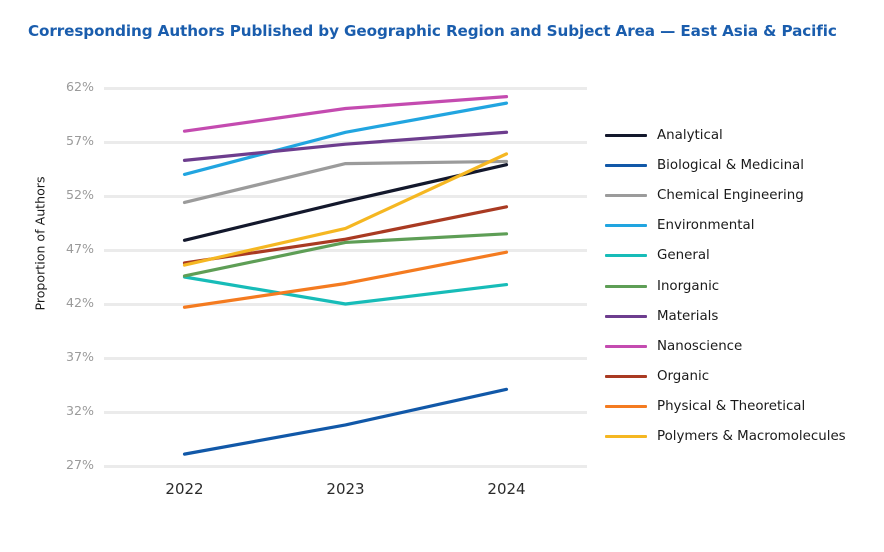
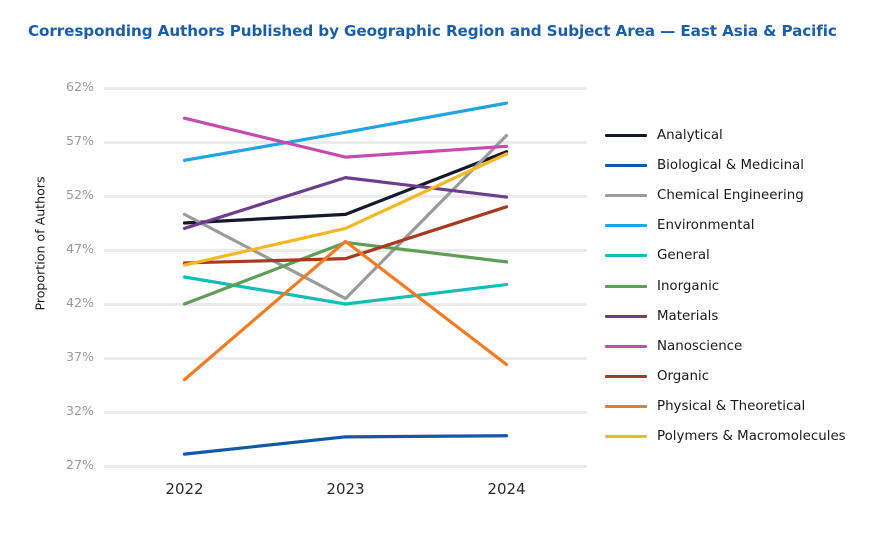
Analytical/2022: 47.9% -> 49.5%
Chemical Engineering/2022: 51.4% -> 50.3%
Environmental/2022: 54.0% -> 55.3%
Inorganic/2022: 44.6% -> 42.0%
Materials/2022: 55.3% -> 49.0%
Nanoscience/2022: 58.0% -> 59.2%
Physical & Theoretical/2022: 41.7% -> 35.0%
Analytical/2023: 51.5% -> 50.3%
Biological & Medicinal/2023: 30.8% -> 29.7%
Chemical Engineering/2023: 55.0% -> 42.5%
Materials/2023: 56.8% -> 53.7%
Nanoscience/2023: 60.1% -> 55.6%
Organic/2023: 48.0% -> 46.2%
Physical & Theoretical/2023: 43.9% -> 47.8%
Analytical/2024: 54.9% -> 56.1%
Biological & Medicinal/2024: 34.1% -> 29.8%
Chemical Engineering/2024: 55.2% -> 57.6%
Inorganic/2024: 48.5% -> 45.9%
Materials/2024: 57.9% -> 51.9%
Nanoscience/2024: 61.2% -> 56.6%
Physical & Theoretical/2024: 46.8% -> 36.4%
